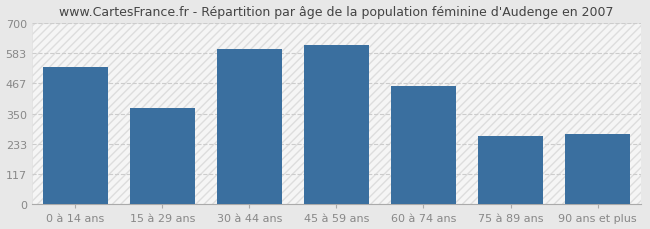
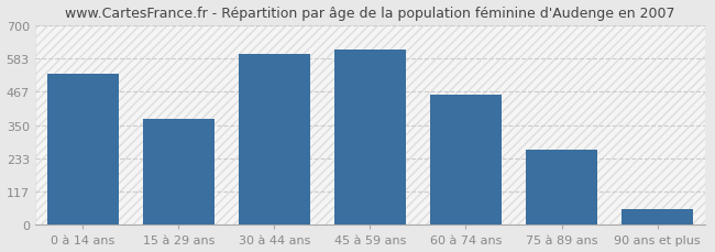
90 ans et plus: 270 -> 55
